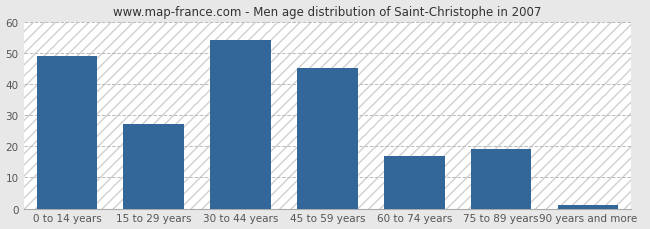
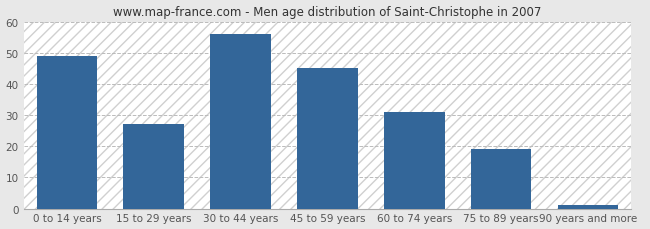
30 to 44 years: 54 -> 56
60 to 74 years: 17 -> 31
